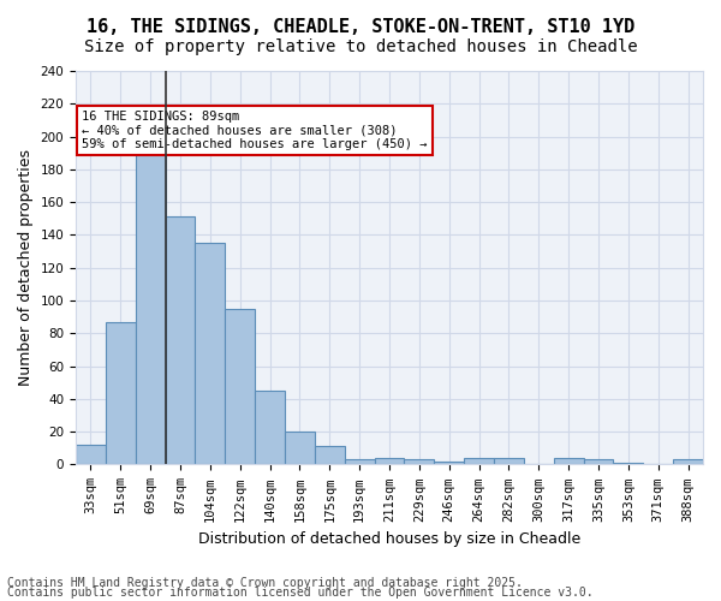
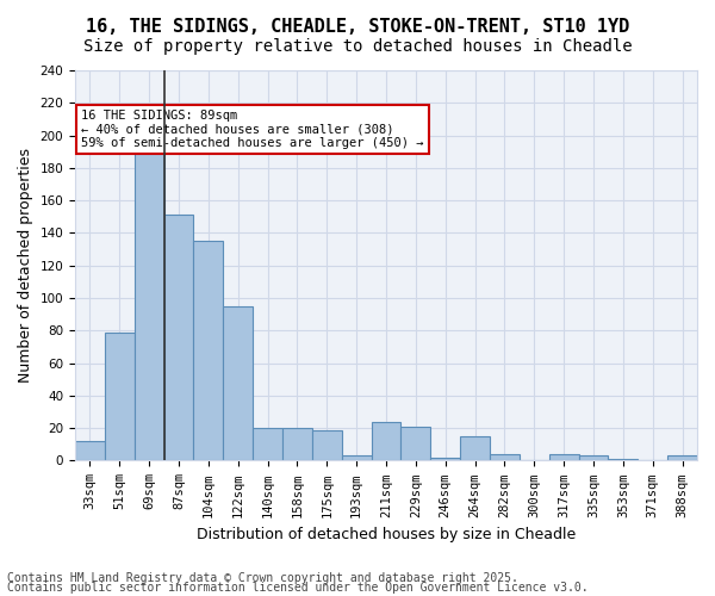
51sqm: 87 -> 79
140sqm: 45 -> 20
175sqm: 11 -> 19
211sqm: 4 -> 24
229sqm: 3 -> 21
264sqm: 4 -> 15
